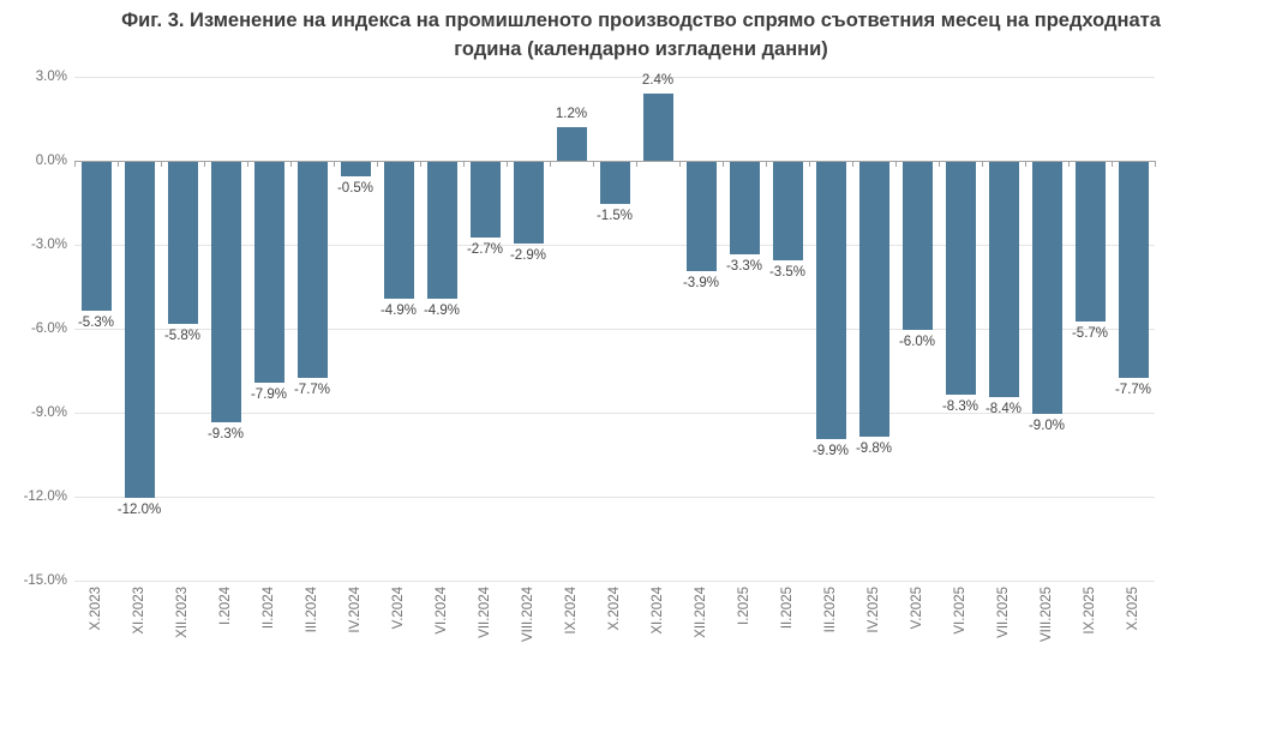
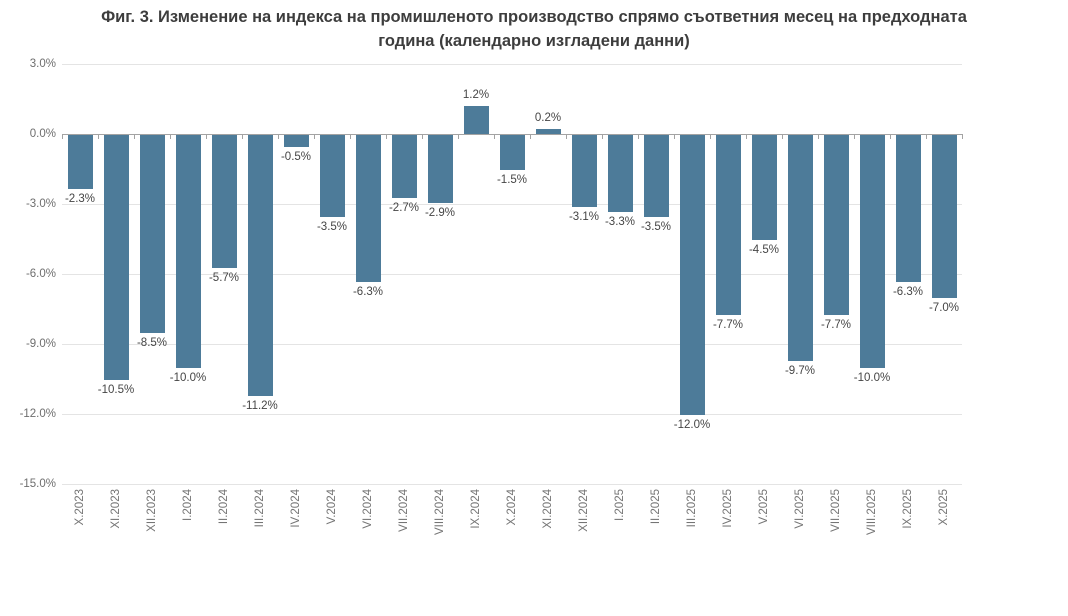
X.2023: -5.3% -> -2.3%
XI.2023: -12.0% -> -10.5%
XII.2023: -5.8% -> -8.5%
I.2024: -9.3% -> -10.0%
II.2024: -7.9% -> -5.7%
III.2024: -7.7% -> -11.2%
V.2024: -4.9% -> -3.5%
VI.2024: -4.9% -> -6.3%
XI.2024: 2.4% -> 0.2%
XII.2024: -3.9% -> -3.1%
III.2025: -9.9% -> -12.0%
IV.2025: -9.8% -> -7.7%
V.2025: -6.0% -> -4.5%
VI.2025: -8.3% -> -9.7%
VII.2025: -8.4% -> -7.7%
VIII.2025: -9.0% -> -10.0%
IX.2025: -5.7% -> -6.3%
X.2025: -7.7% -> -7.0%
